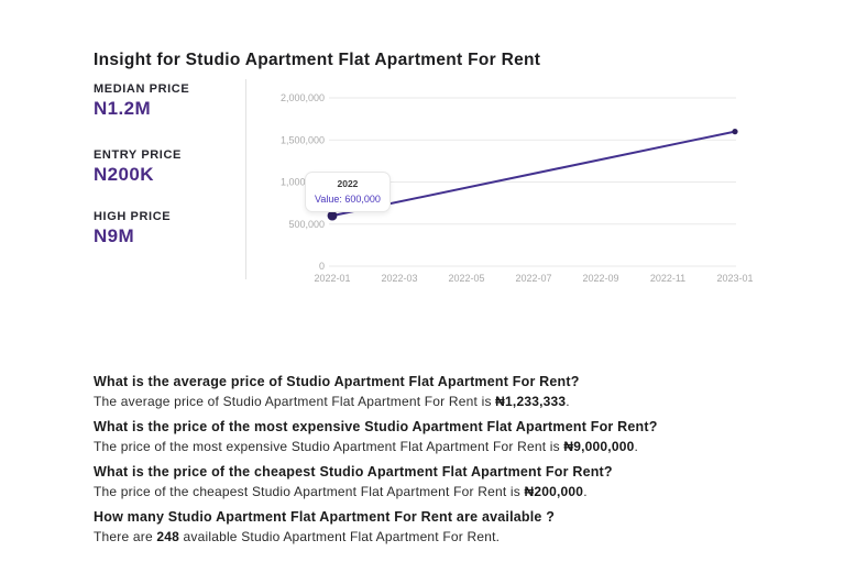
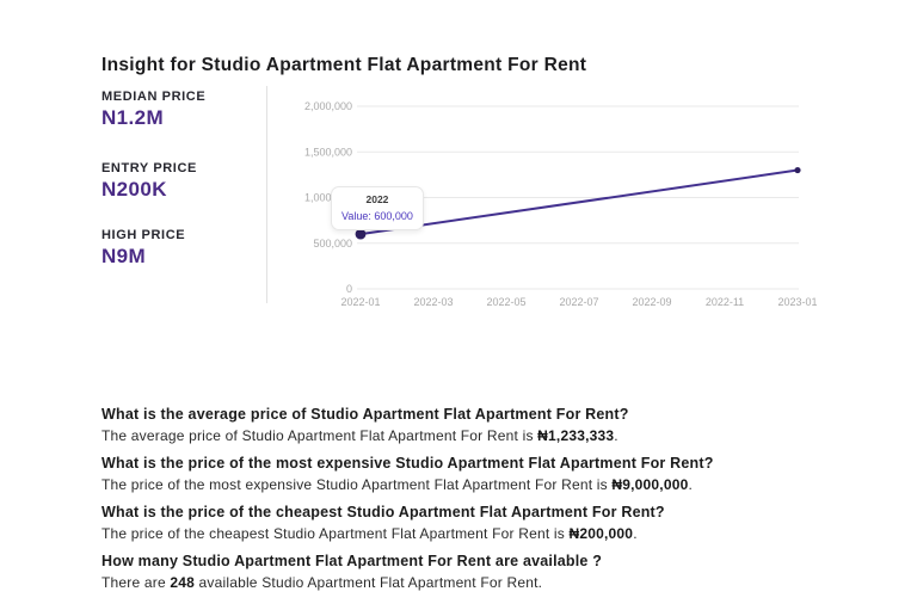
2023-01: 1600000 -> 1300000
